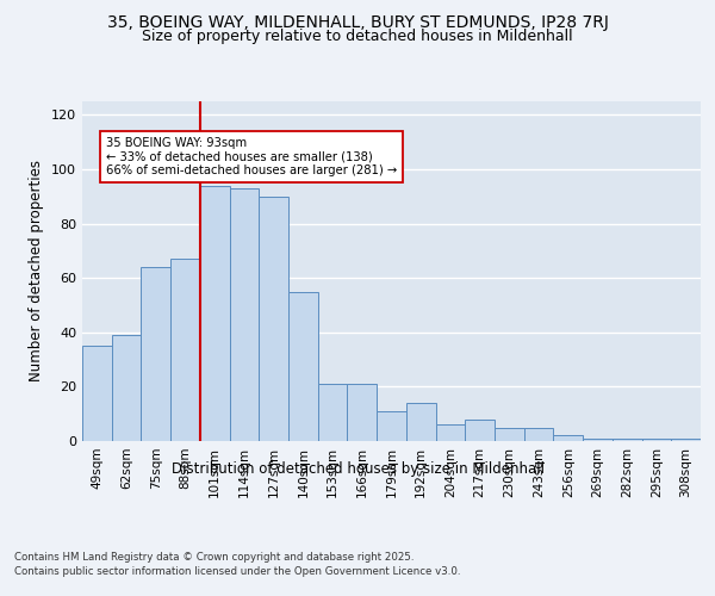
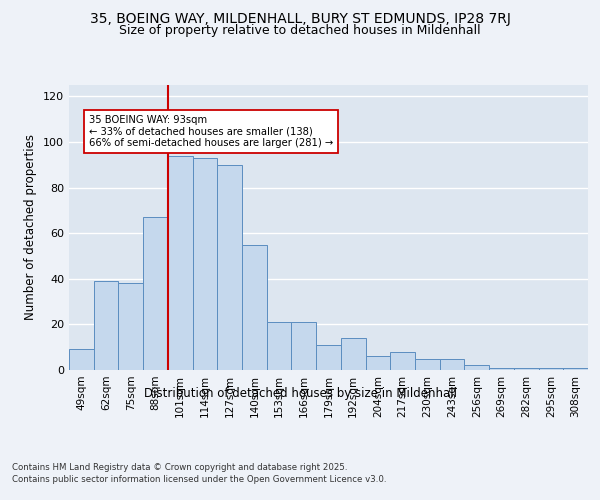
49sqm: 35 -> 9
75sqm: 64 -> 38
